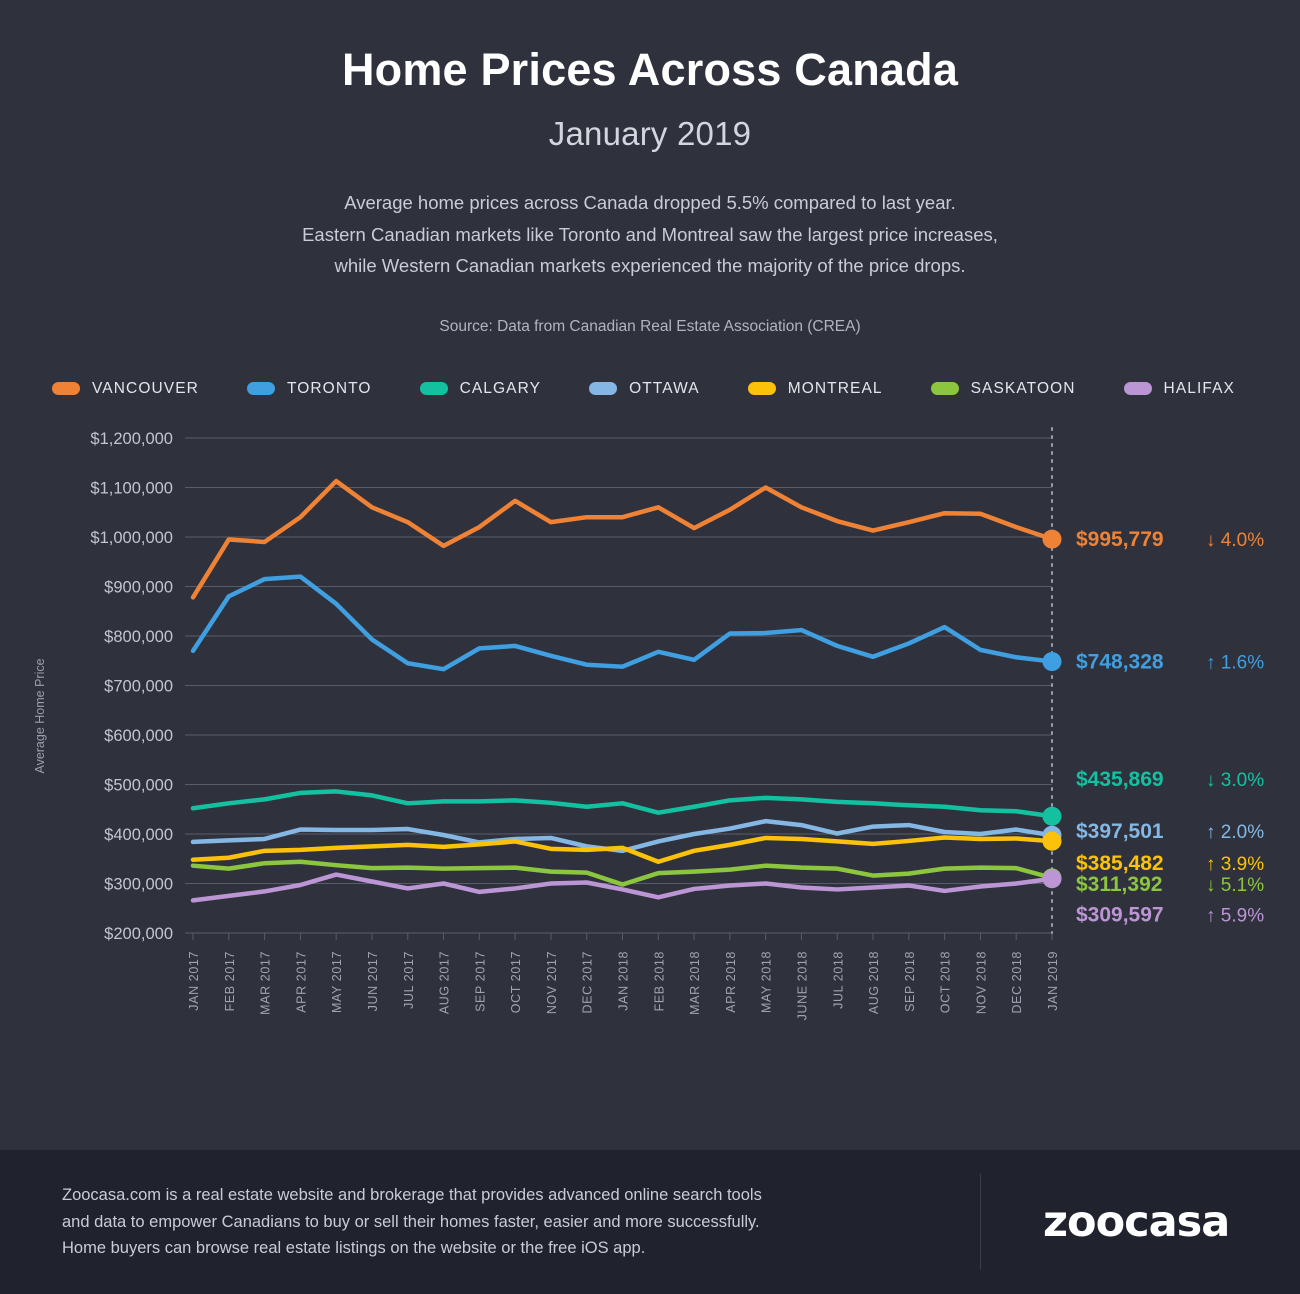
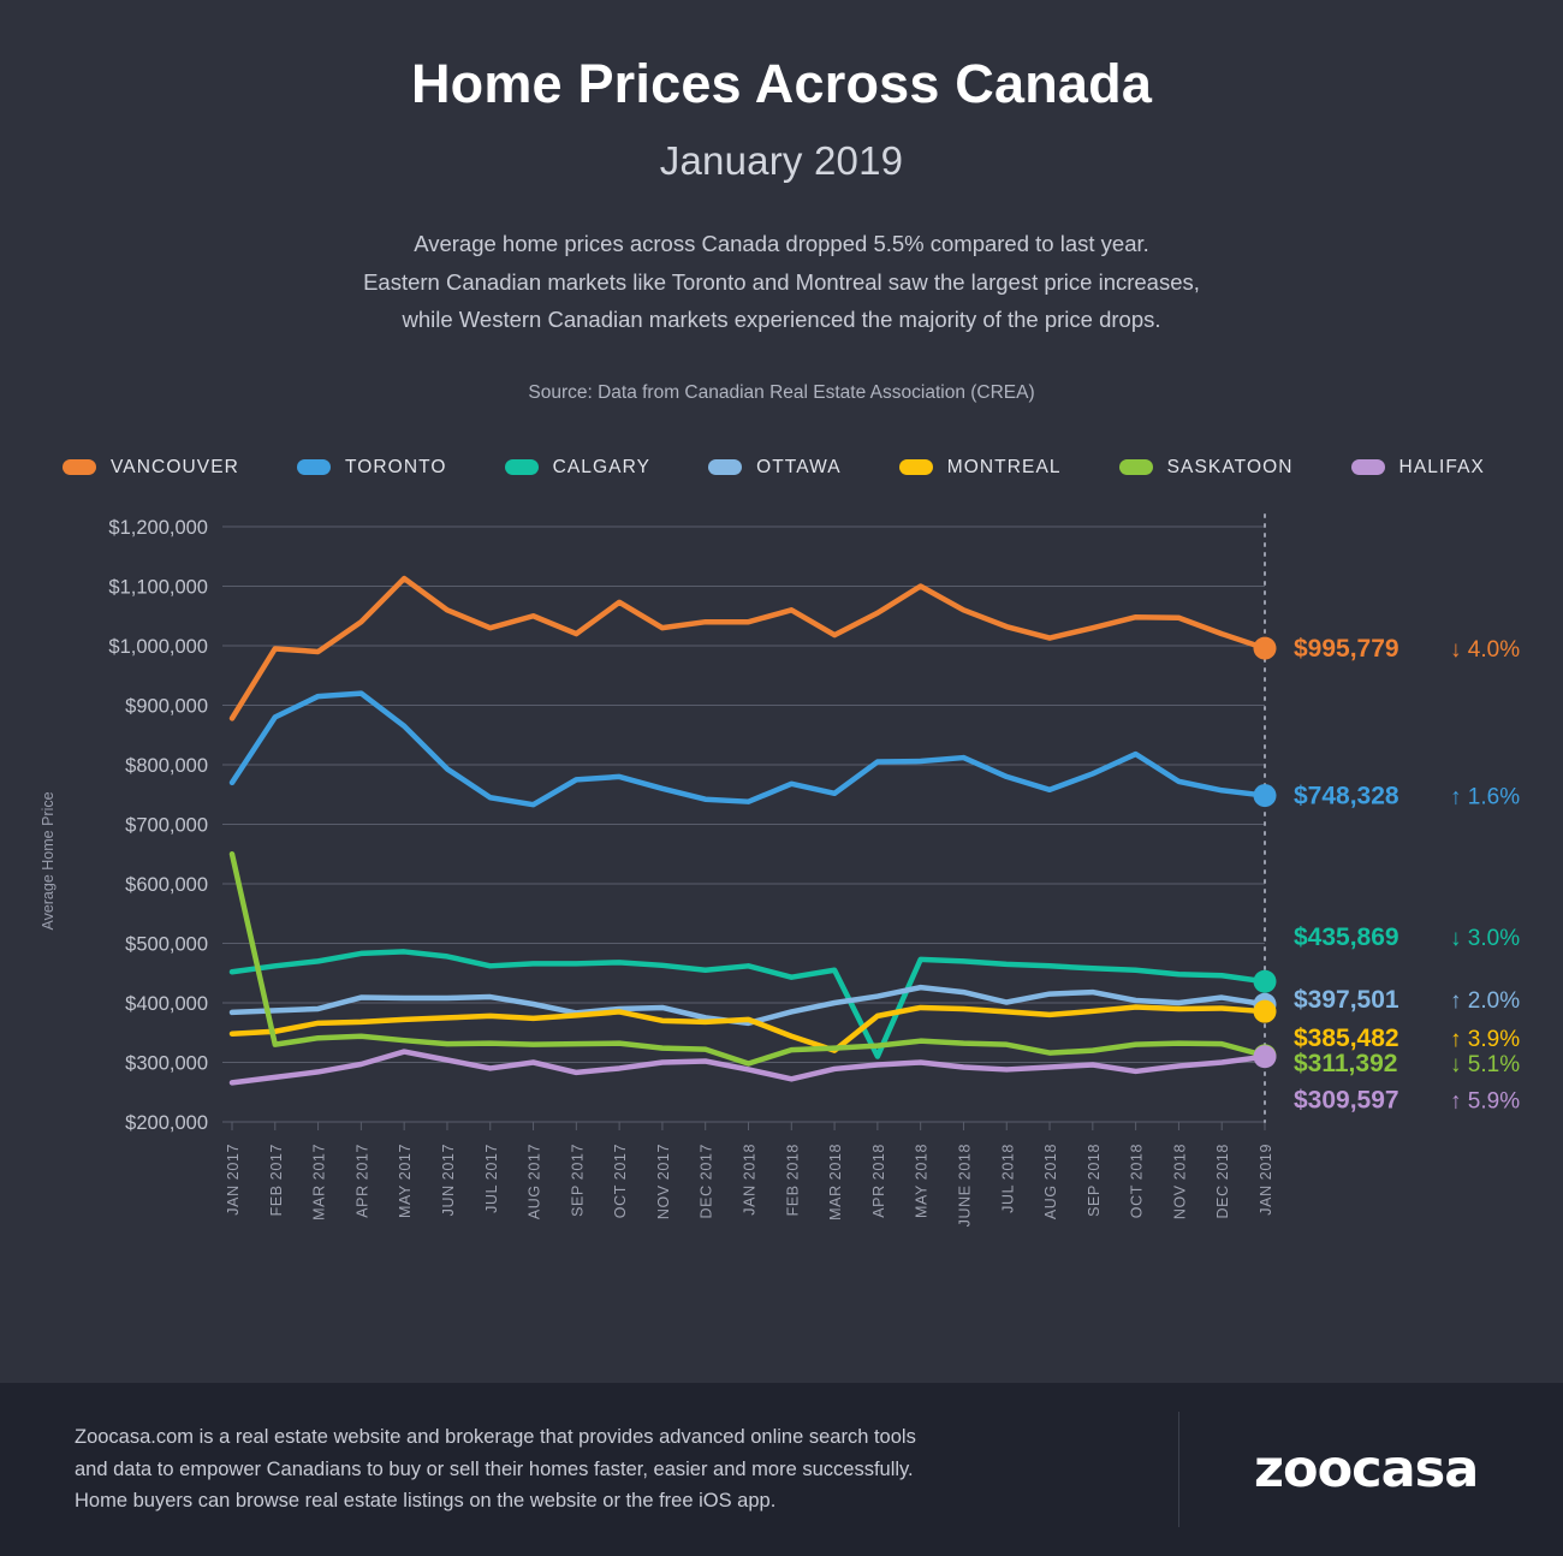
SASKATOON/JAN 2017: $340000 -> $650000
VANCOUVER/AUG 2017: $980000 -> $1050000
MONTREAL/MAR 2018: $370000 -> $320000
CALGARY/APR 2018: $470000 -> $310000
